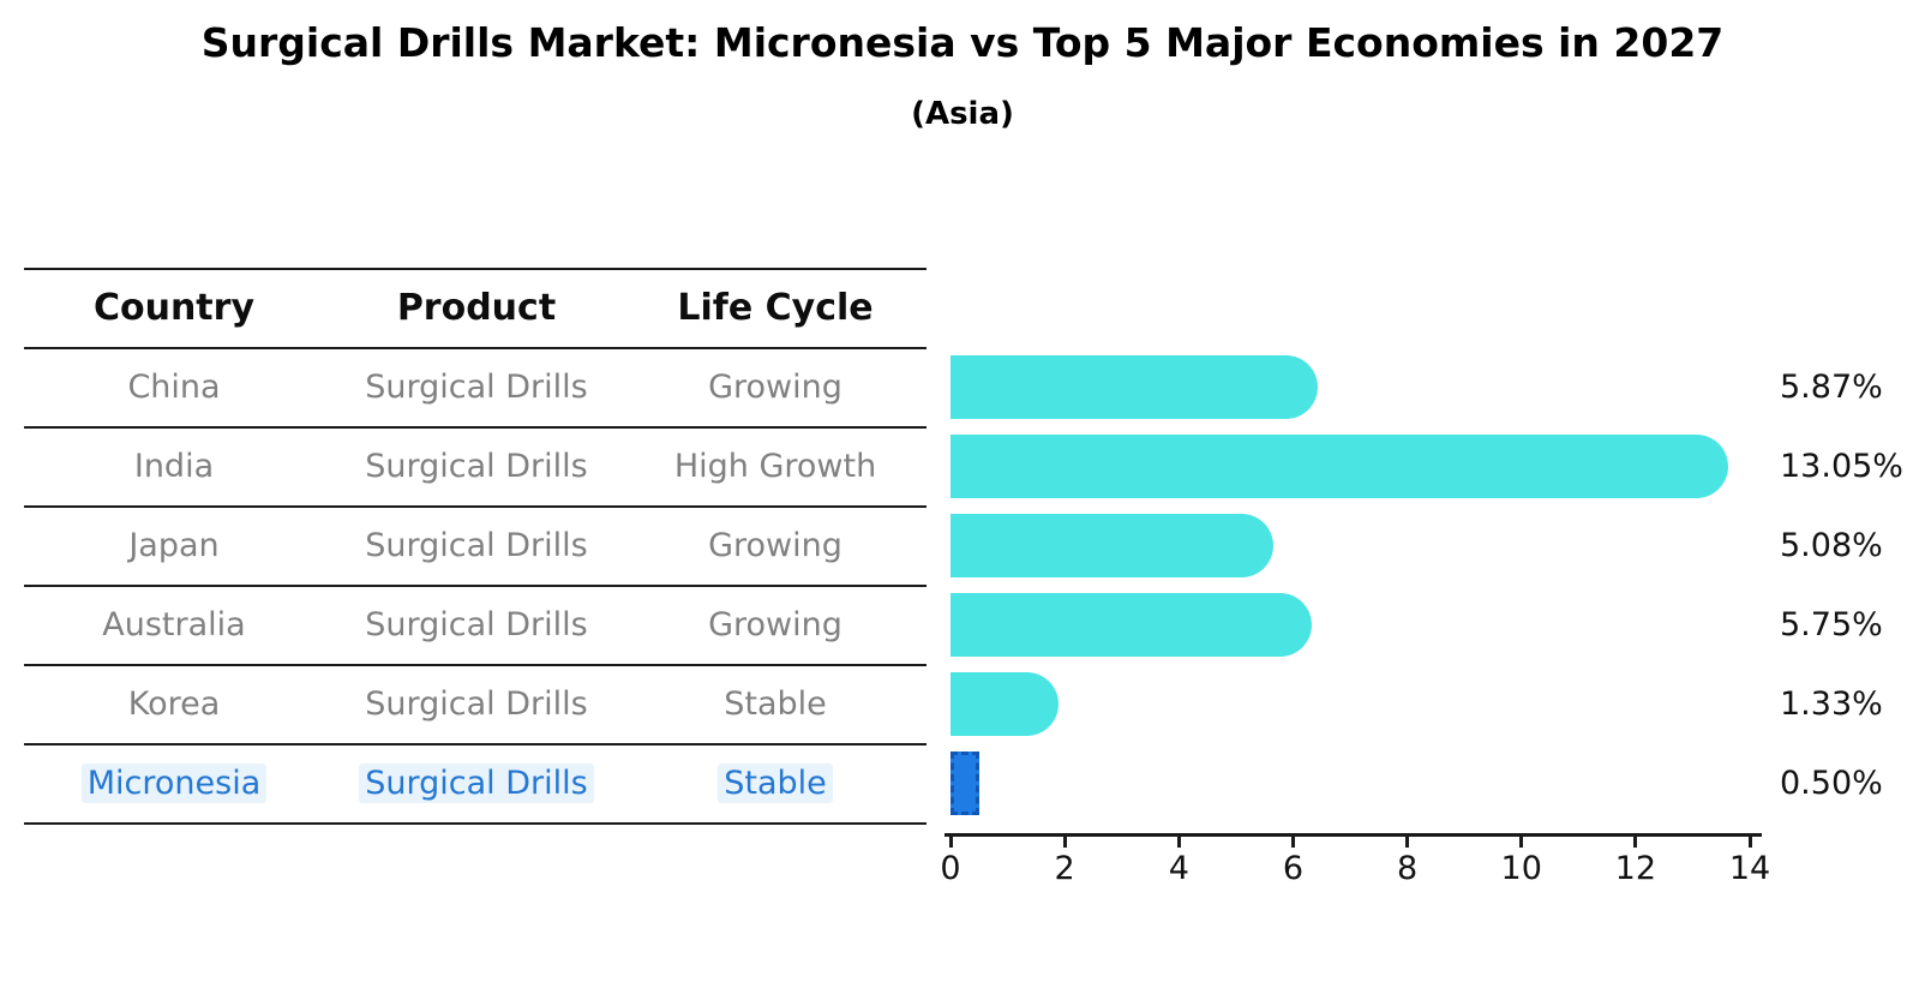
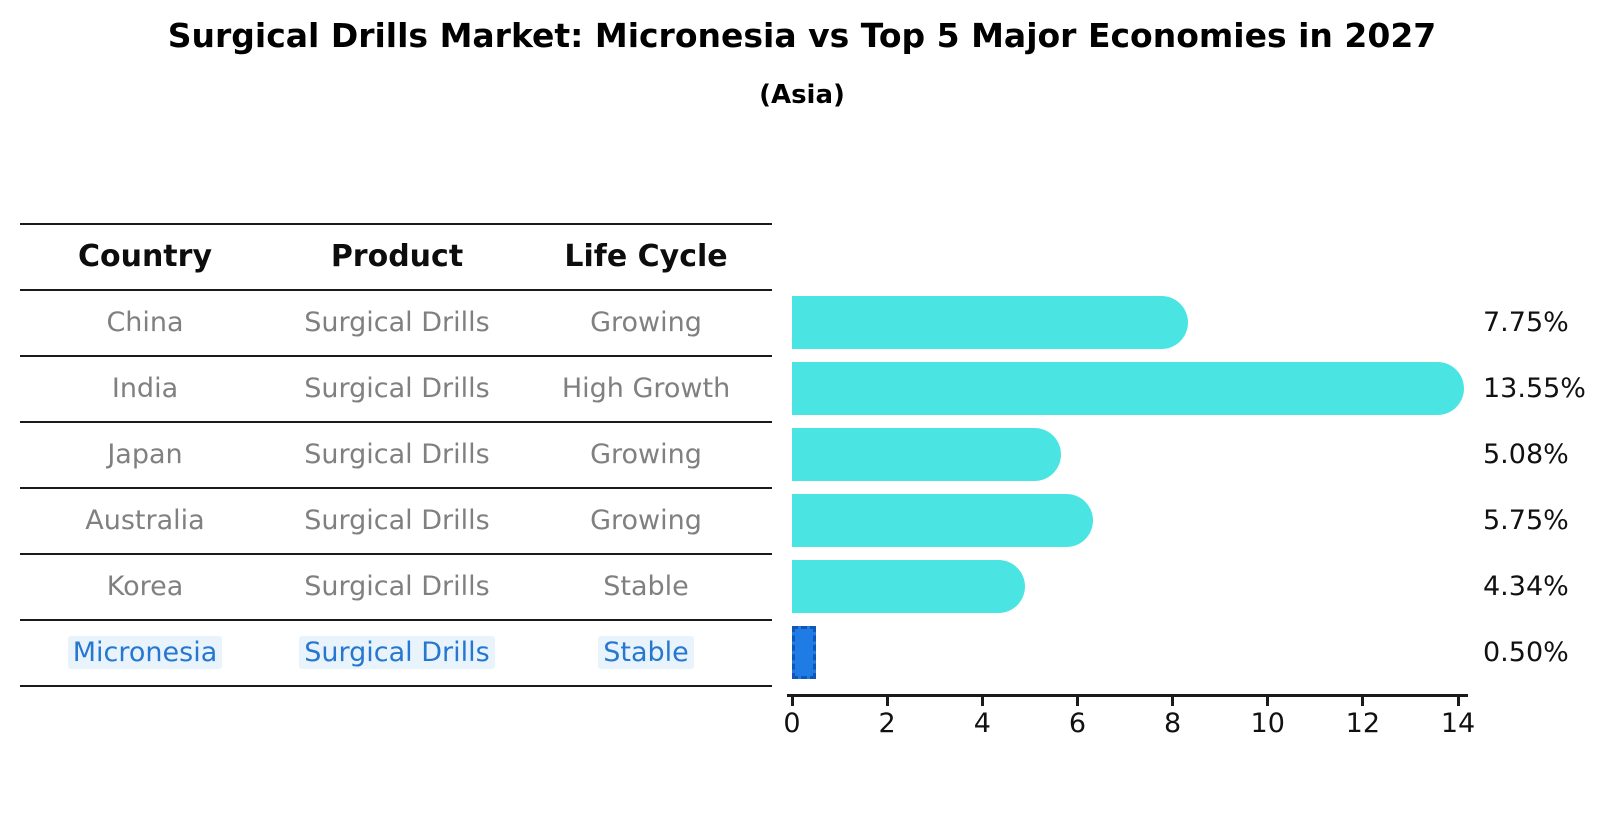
China: 5.87% -> 7.75%
India: 13.05% -> 13.55%
Korea: 1.33% -> 4.34%
